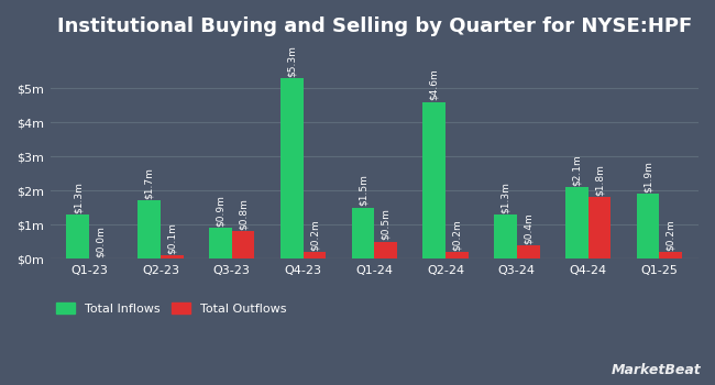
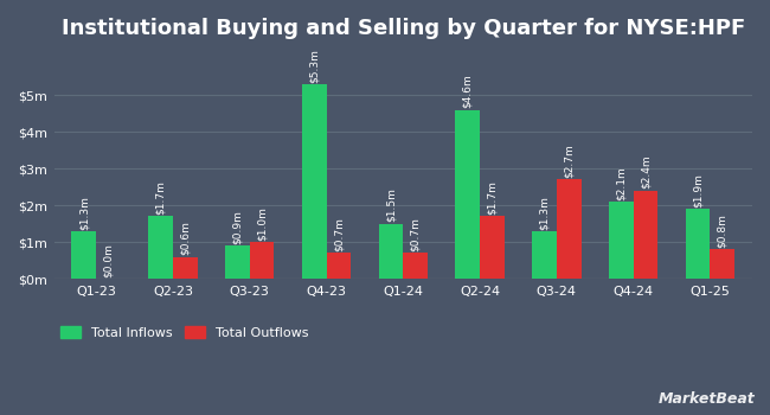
Total Outflows/Q2-23: $0.1m -> $0.6m
Total Outflows/Q3-23: $0.8m -> $1.0m
Total Outflows/Q4-23: $0.2m -> $0.7m
Total Outflows/Q1-24: $0.5m -> $0.7m
Total Outflows/Q2-24: $0.2m -> $1.7m
Total Outflows/Q3-24: $0.4m -> $2.7m
Total Outflows/Q4-24: $1.8m -> $2.4m
Total Outflows/Q1-25: $0.2m -> $0.8m
